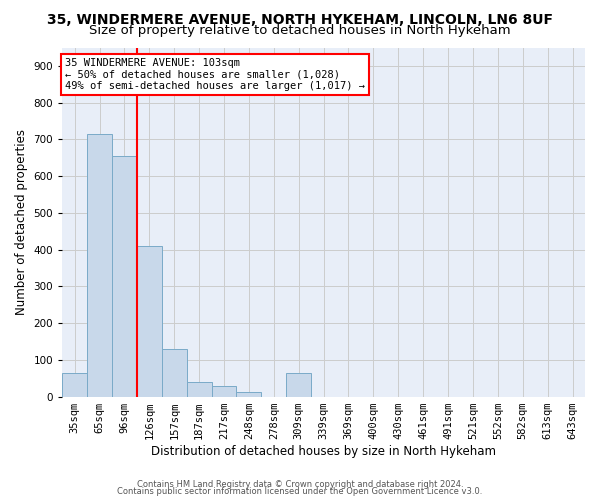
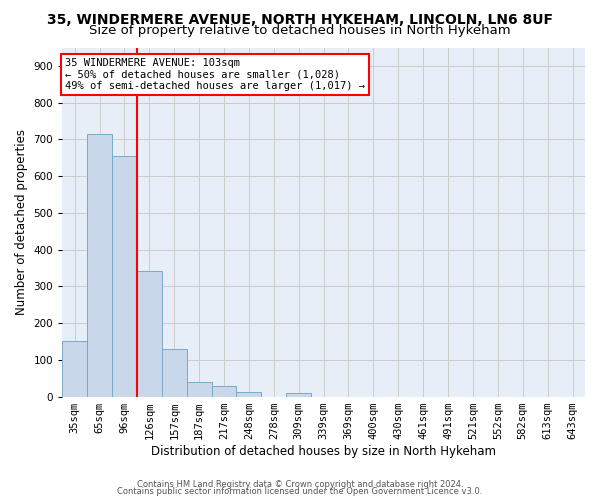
35sqm: 65 -> 150
126sqm: 410 -> 343
309sqm: 65 -> 9
